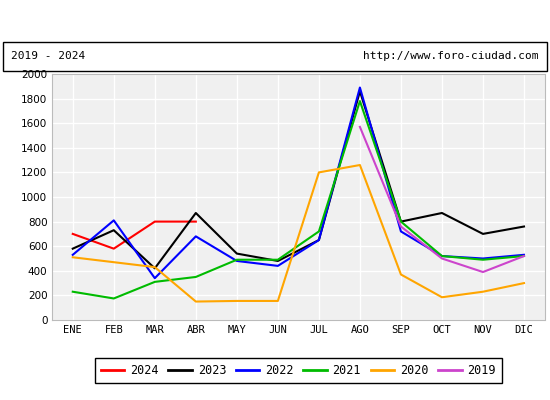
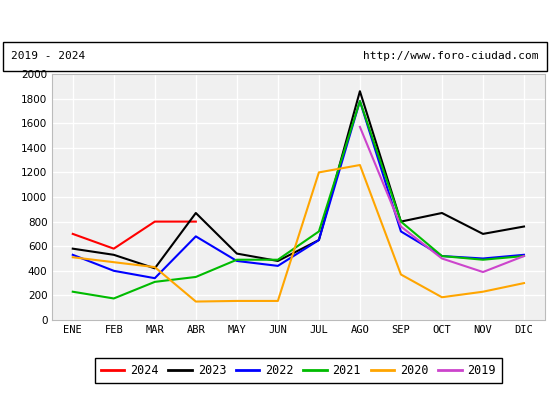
2023/FEB: 730 -> 530
2022/FEB: 810 -> 400
2022/AGO: 1890 -> 1780
